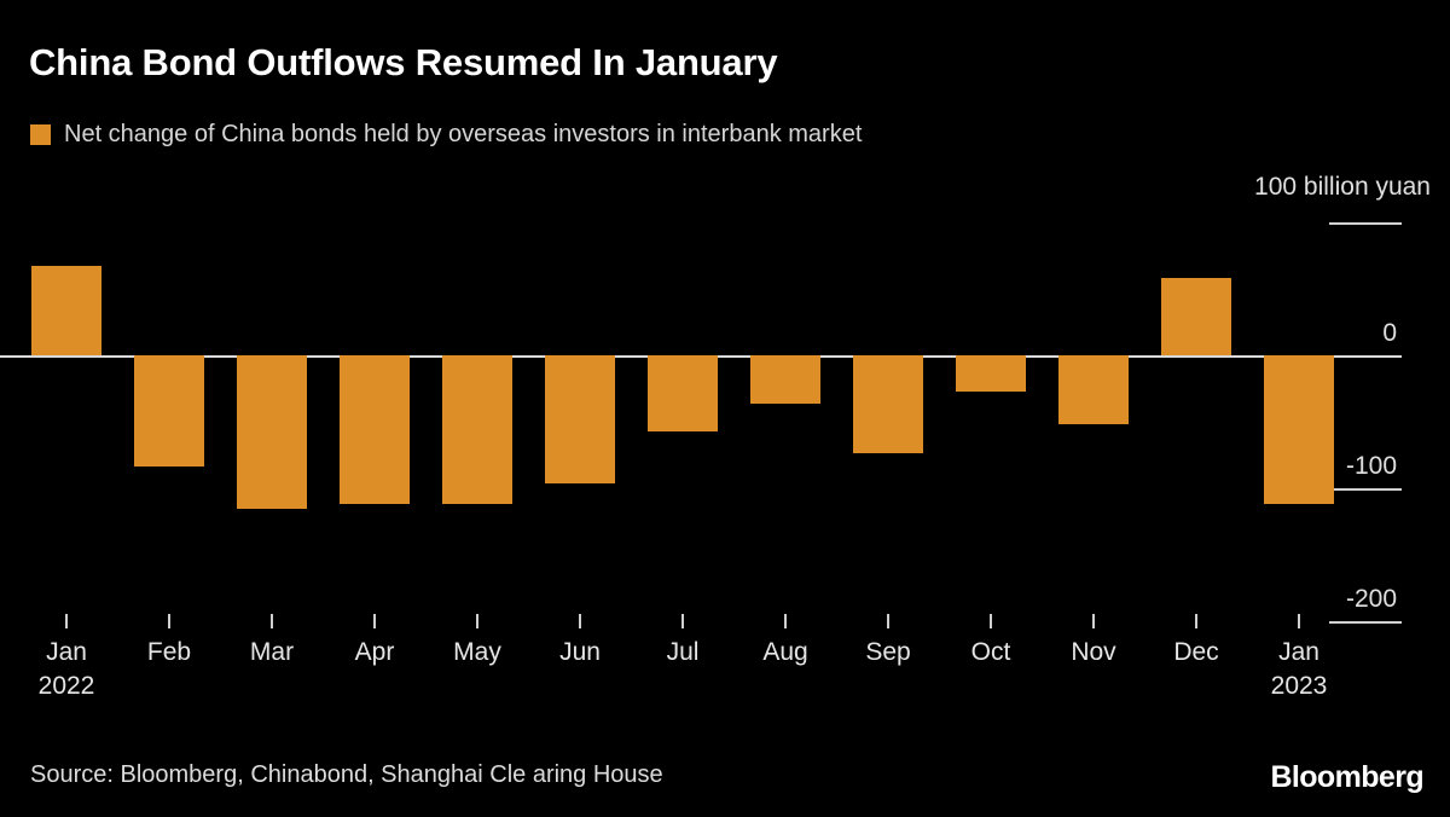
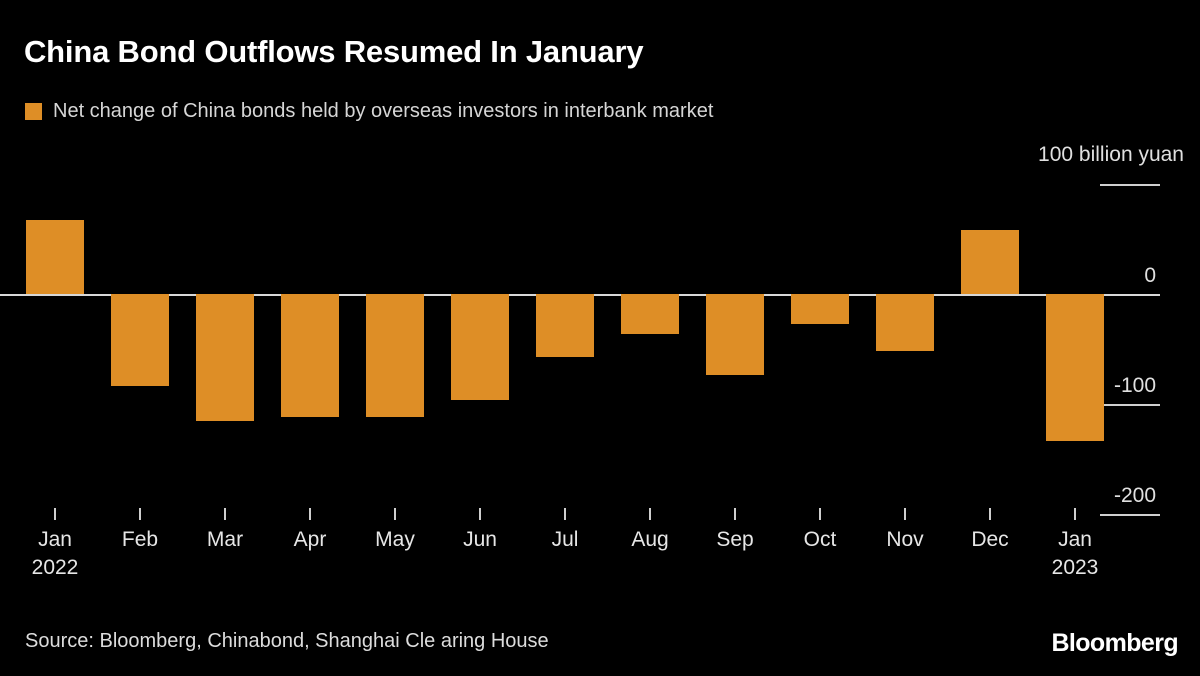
Jan 2023: -112 -> -134
